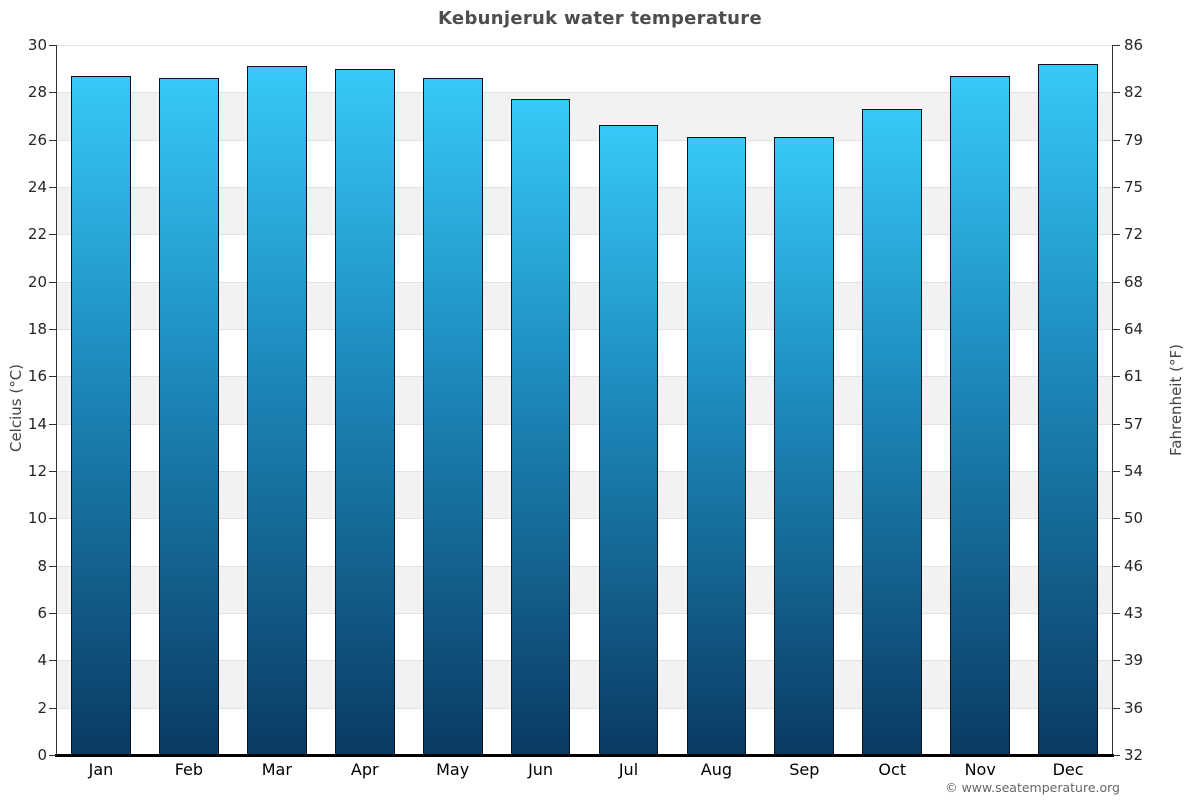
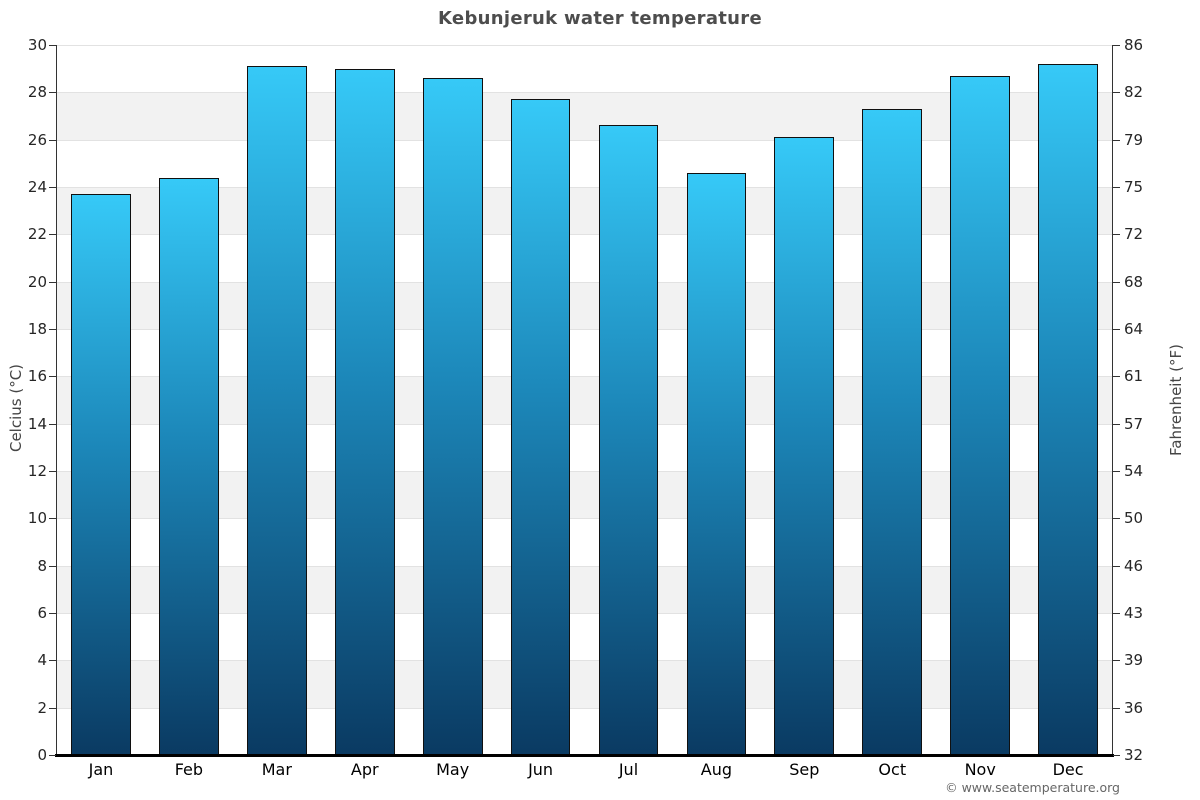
Jan: 28.7 -> 23.7
Feb: 28.6 -> 24.4
Aug: 26.1 -> 24.6
